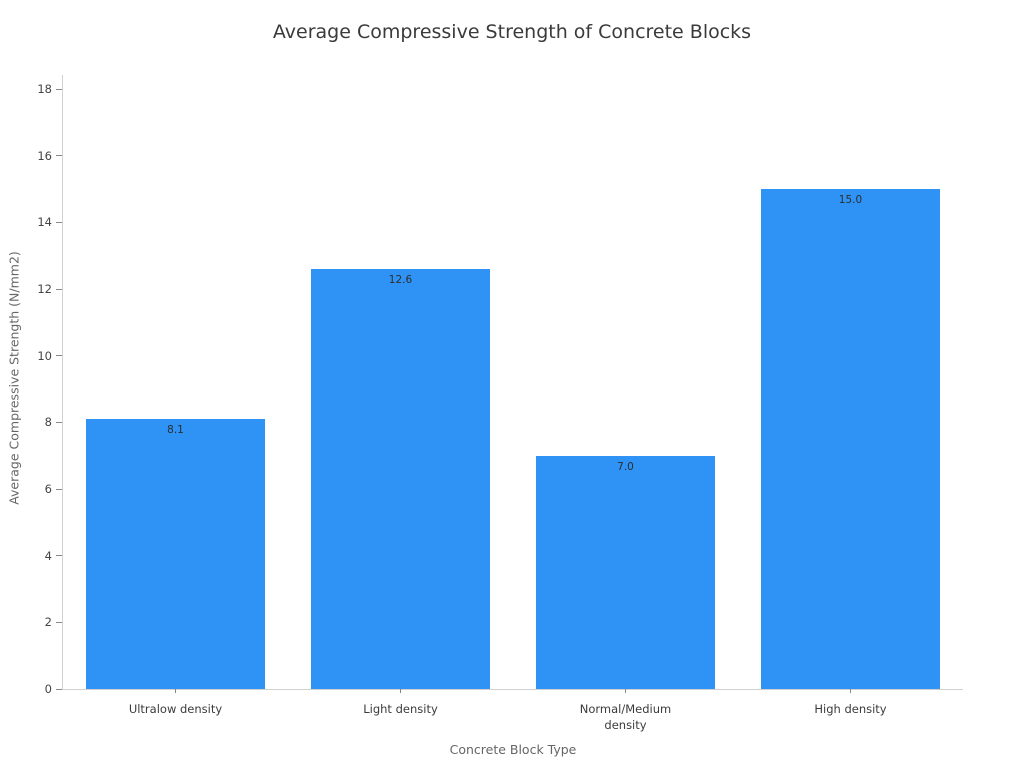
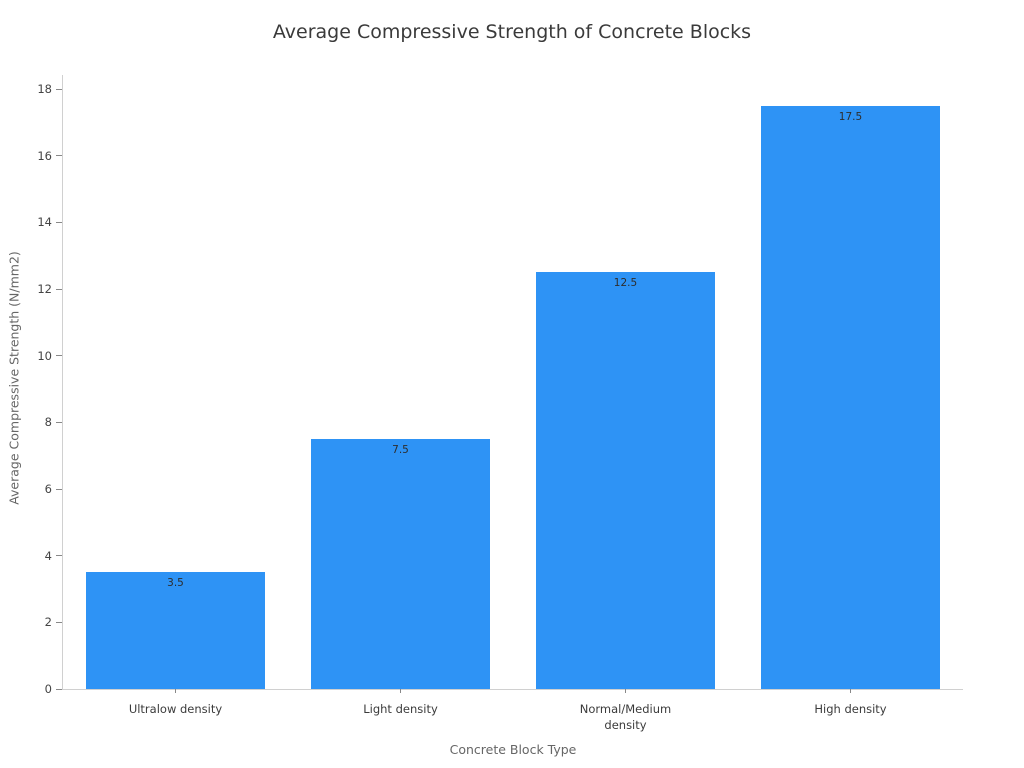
Ultralow density: 8.1 -> 3.5
Light density: 12.6 -> 7.5
Normal/Medium density: 7.0 -> 12.5
High density: 15.0 -> 17.5
